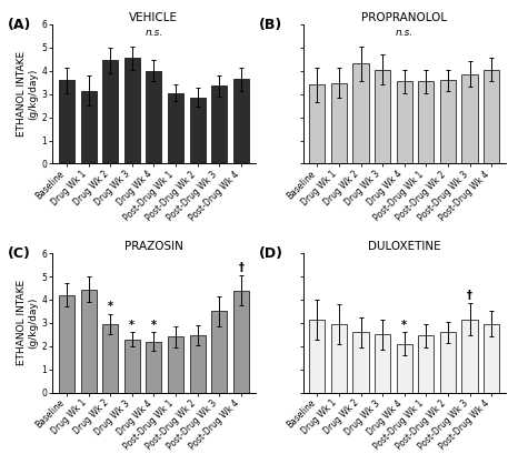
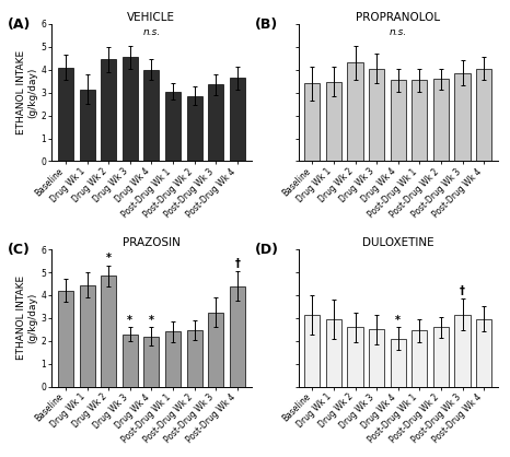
VEHICLE/Baseline: 3.60 -> 4.10
PRAZOSIN/Drug Wk 2: 2.95 -> 4.85
PRAZOSIN/Post-Drug Wk 3: 3.50 -> 3.25
